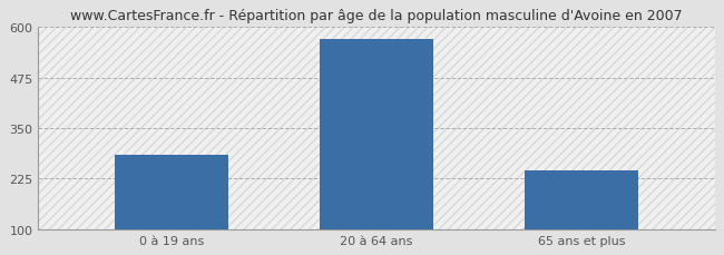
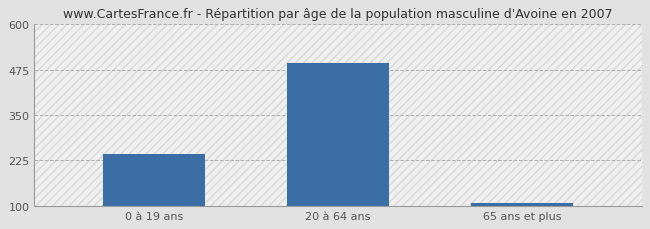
0 à 19 ans: 285 -> 243
20 à 64 ans: 570 -> 492
65 ans et plus: 245 -> 108
